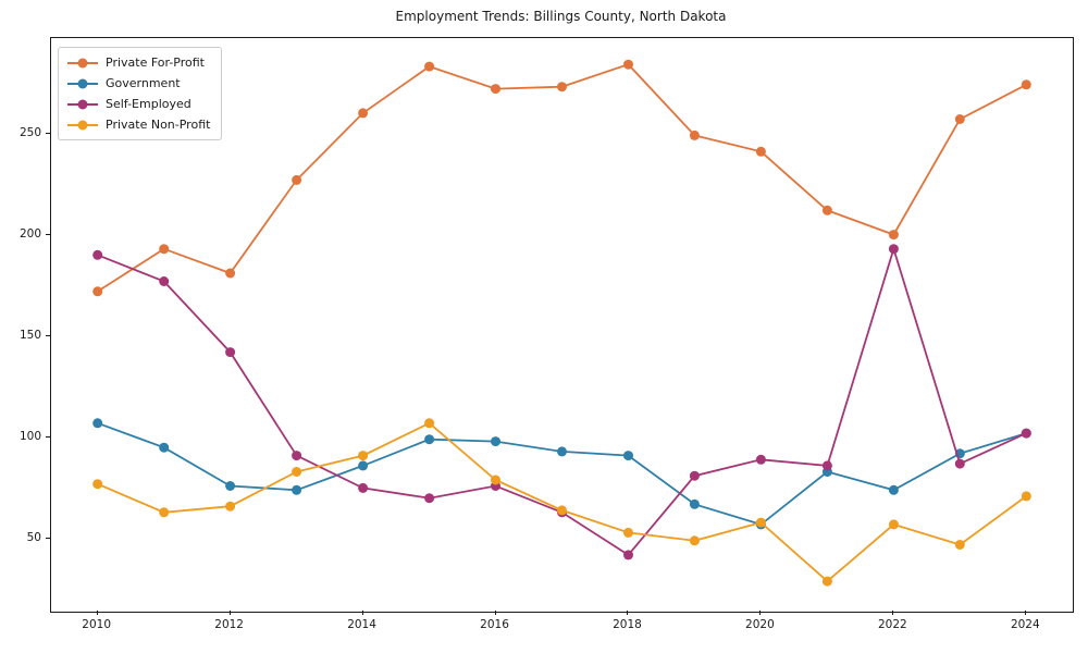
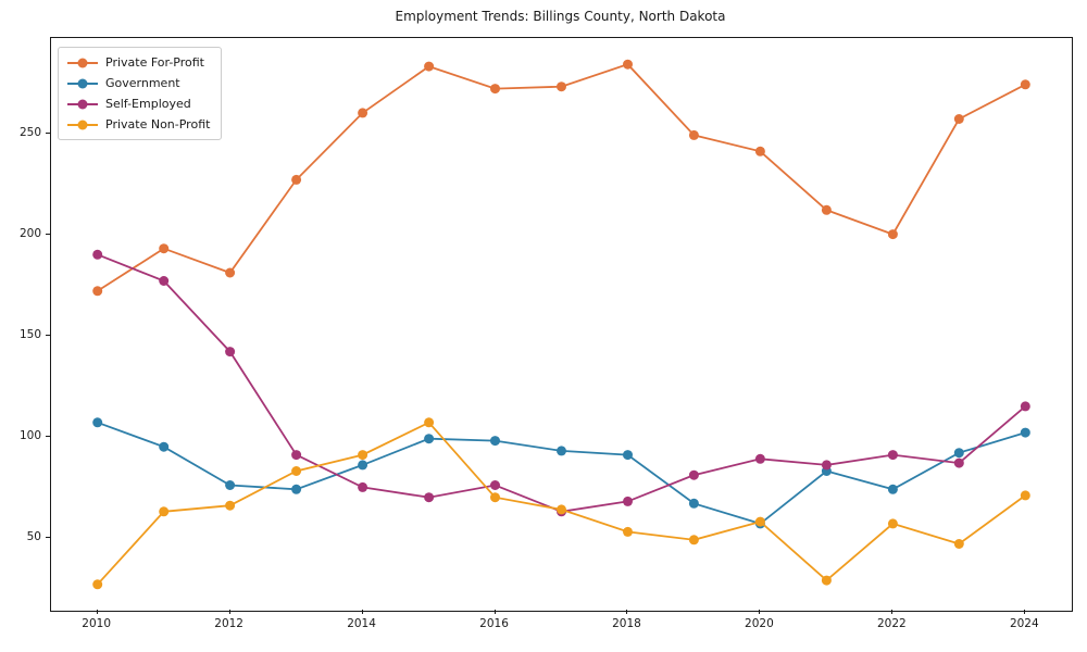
Private Non-Profit/2010: 77 -> 27
Private Non-Profit/2016: 79 -> 70
Self-Employed/2018: 42 -> 68
Self-Employed/2022: 193 -> 91
Self-Employed/2024: 102 -> 115
